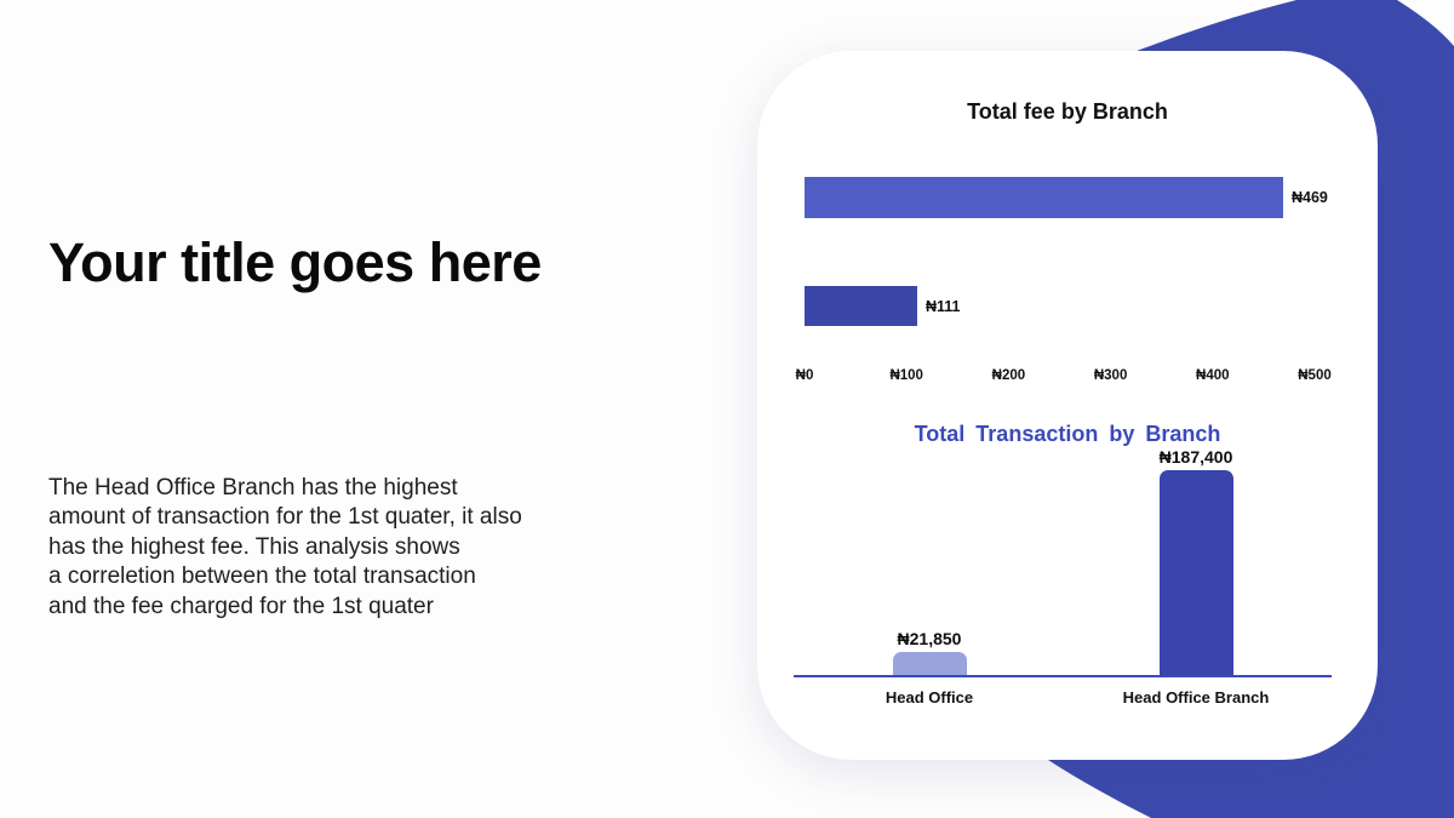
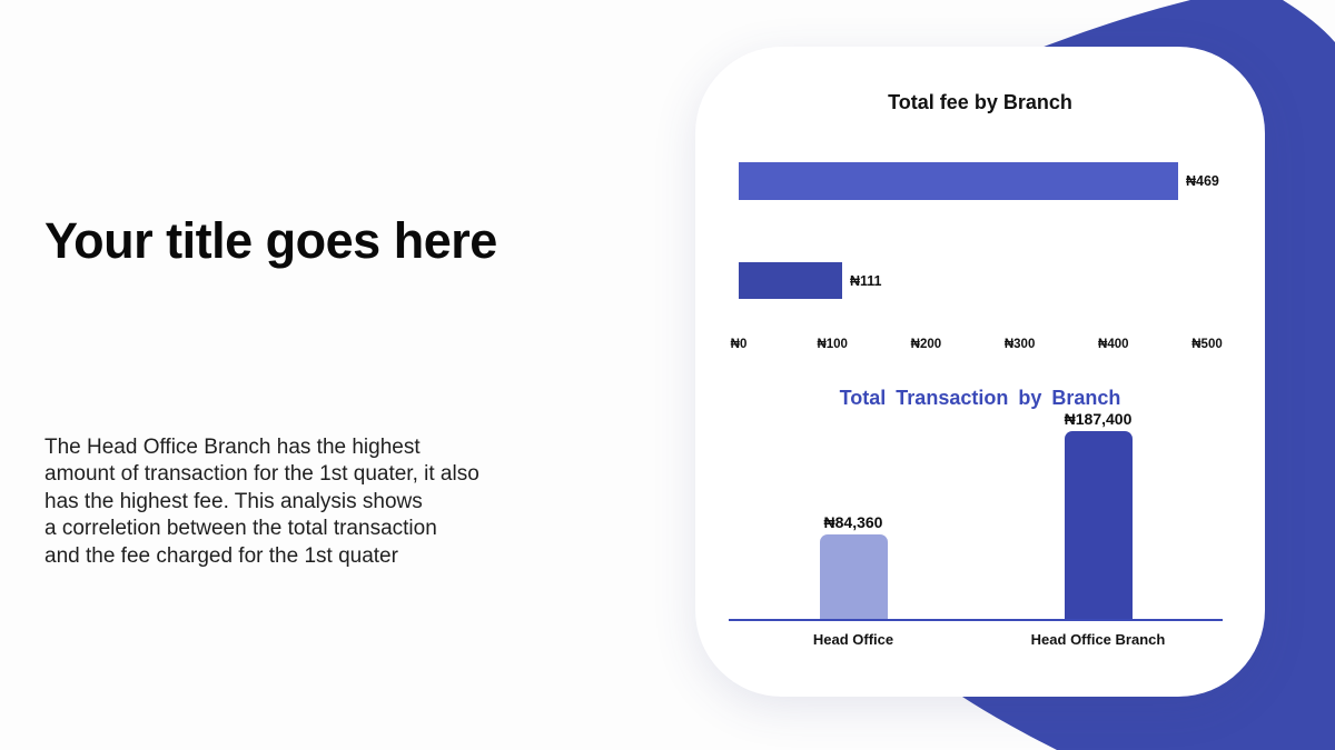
Total Transaction by Branch/Head Office: 21,850 -> 84,360
